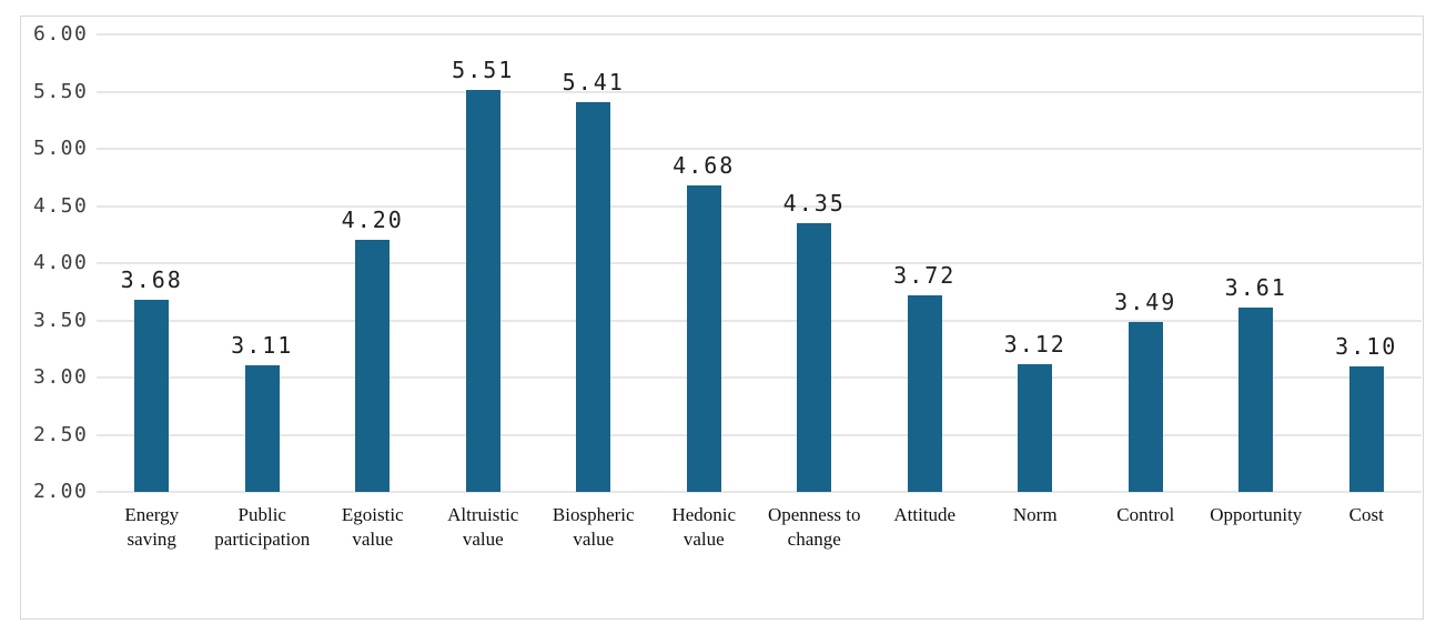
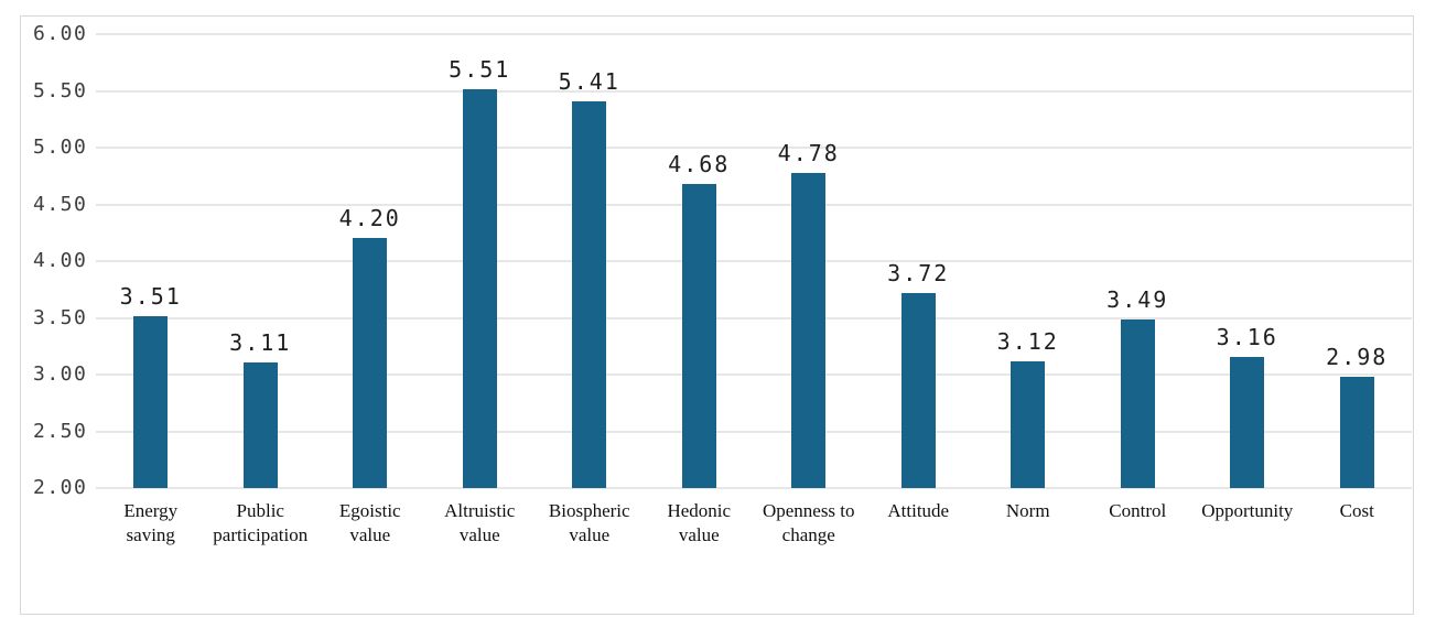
Energy saving: 3.68 -> 3.51
Openness to change: 4.35 -> 4.78
Opportunity: 3.61 -> 3.16
Cost: 3.10 -> 2.98
